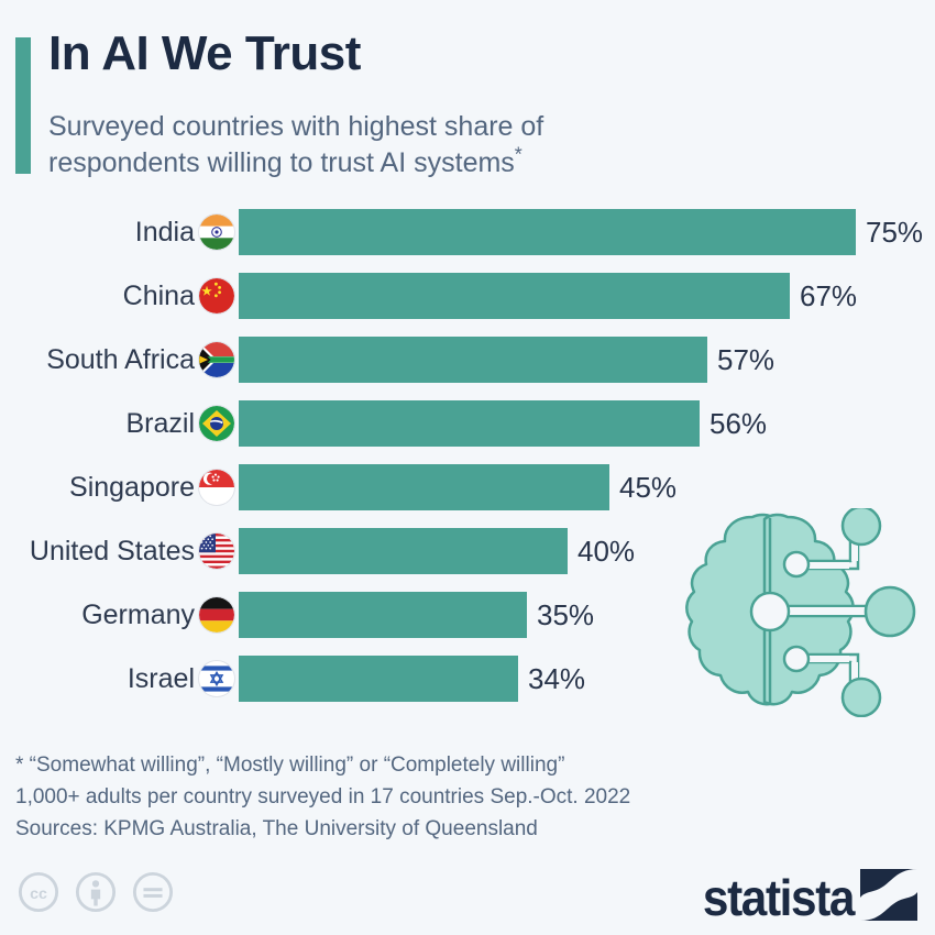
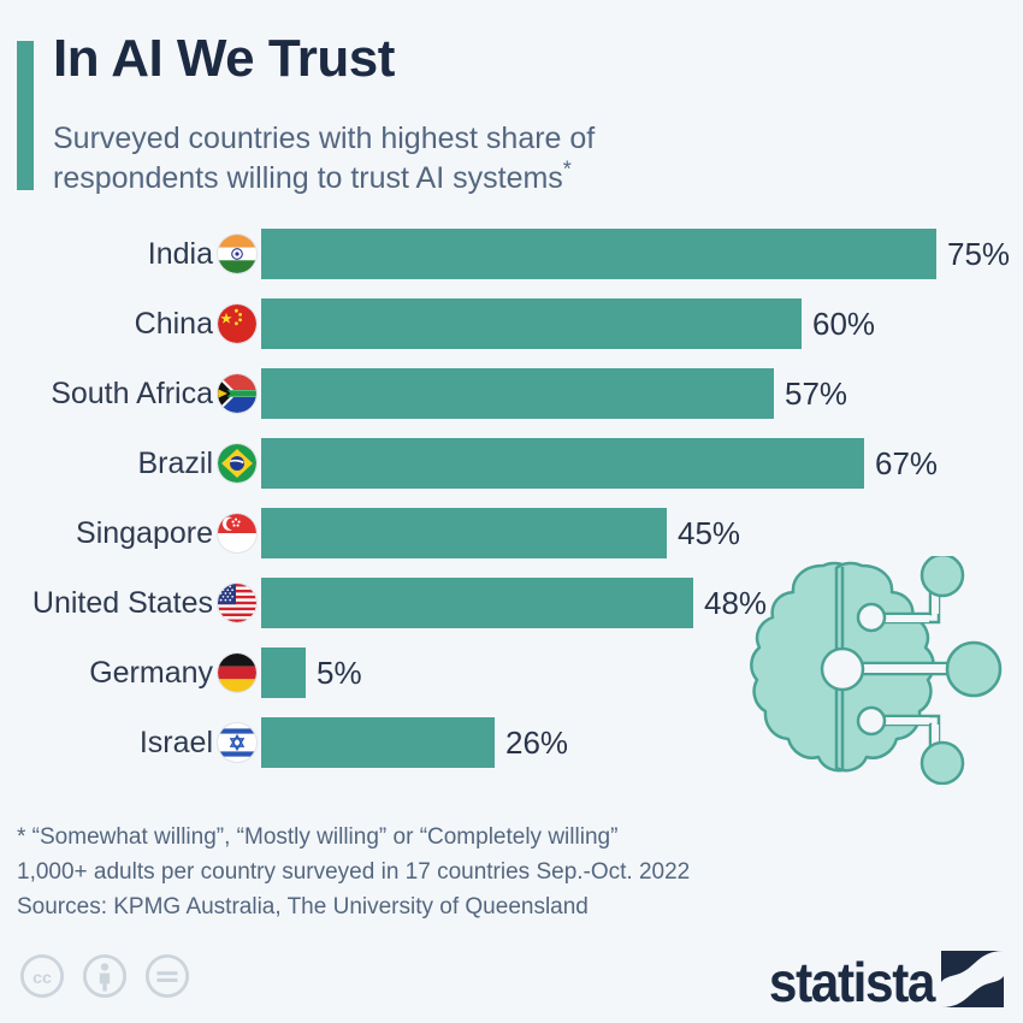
China: 67% -> 60%
Brazil: 56% -> 67%
United States: 40% -> 48%
Germany: 35% -> 5%
Israel: 34% -> 26%
